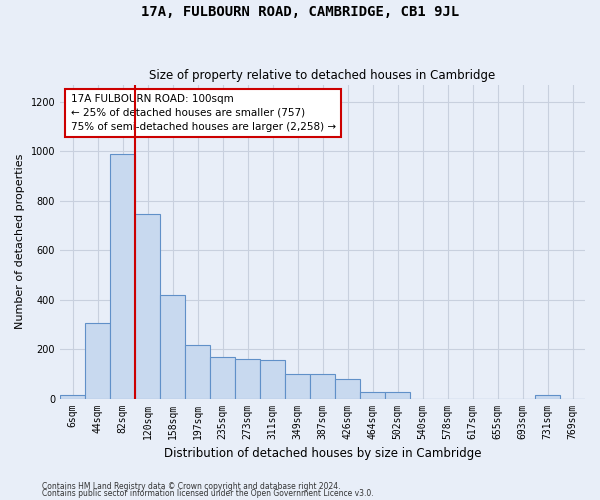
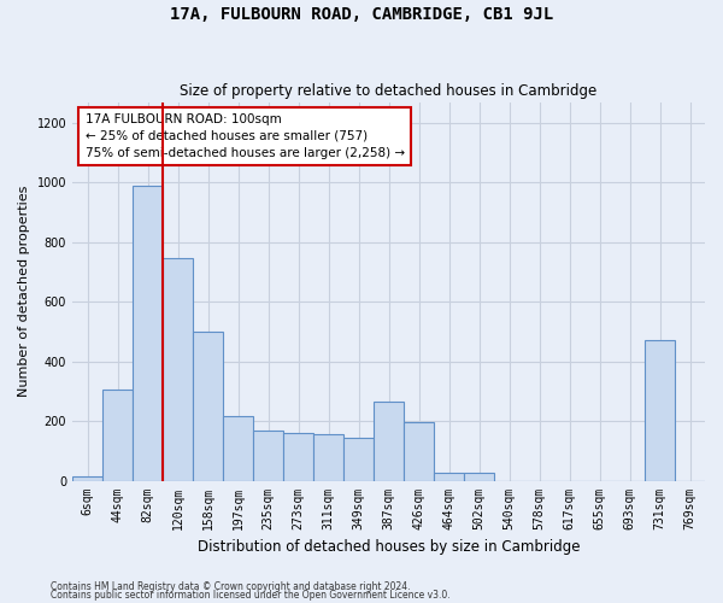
158sqm: 420 -> 500
349sqm: 100 -> 145
387sqm: 100 -> 265
426sqm: 80 -> 195
731sqm: 15 -> 470
